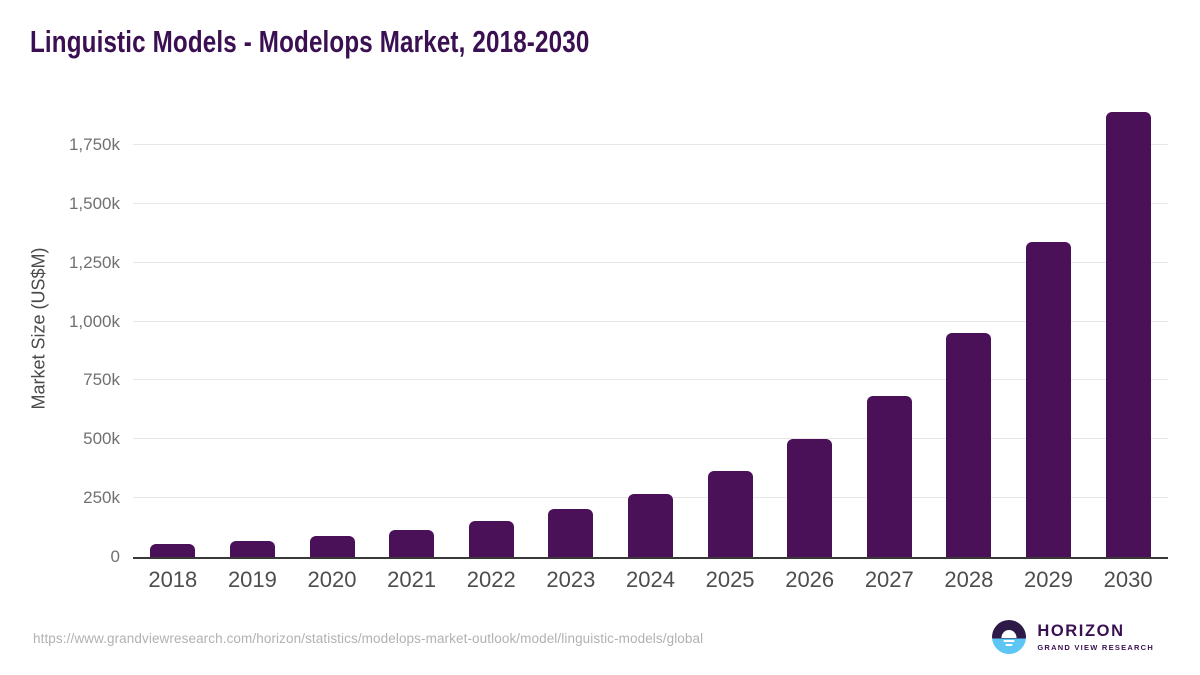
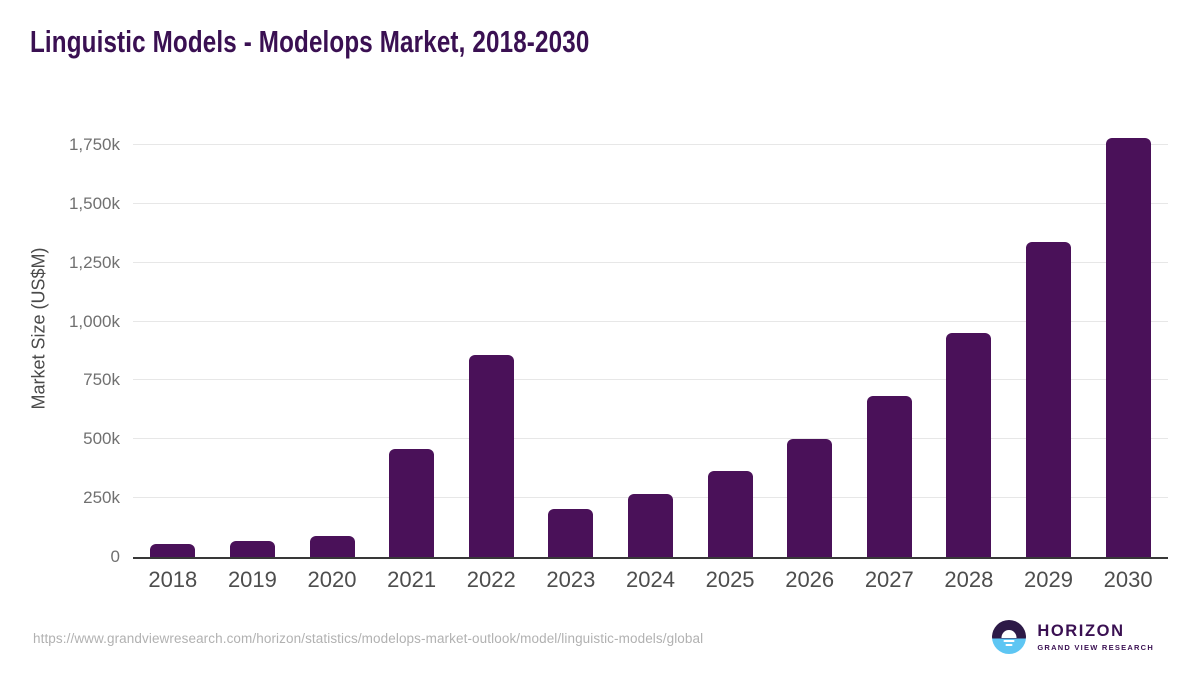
2021: 120k -> 460k
2022: 160k -> 860k
2030: 1890k -> 1780k
